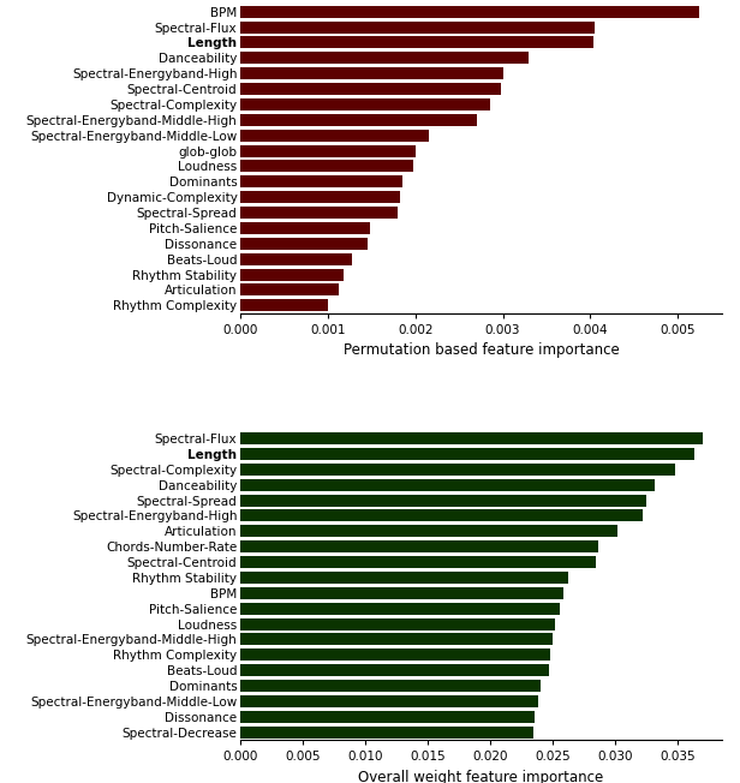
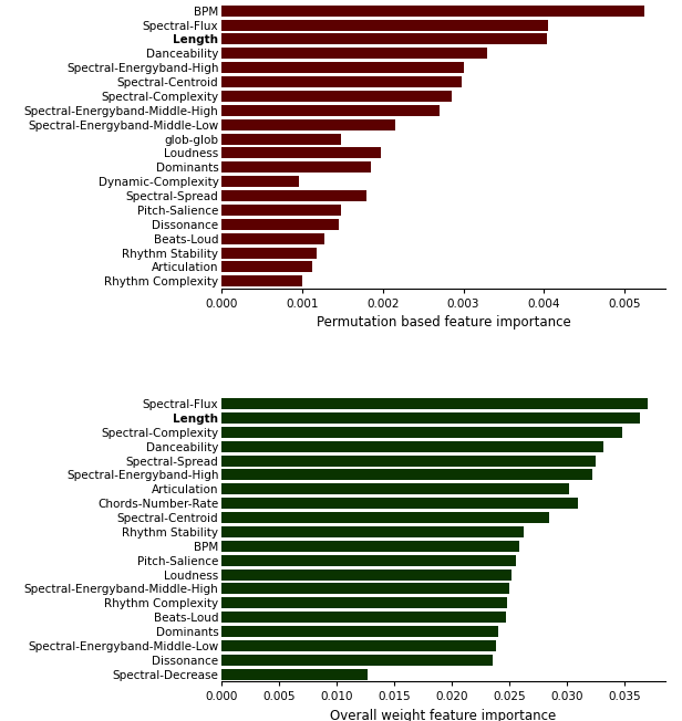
glob-glob: 0.00200 -> 0.00148
Dynamic-Complexity: 0.00182 -> 0.00096
Chords-Number-Rate: 0.0286 -> 0.0309
Spectral-Decrease: 0.0234 -> 0.0127
